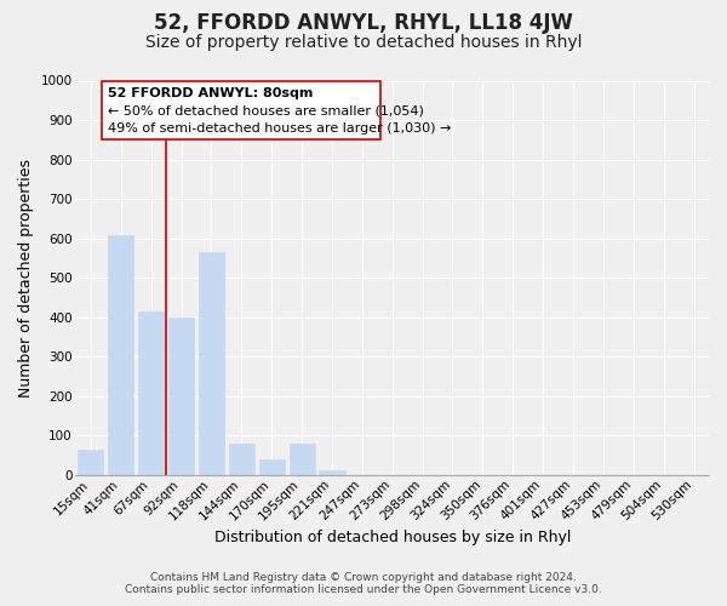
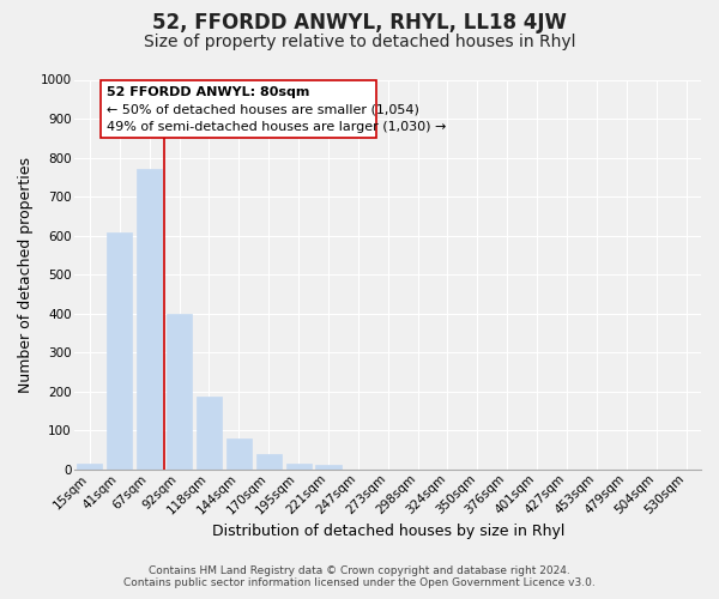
15sqm: 65 -> 15
67sqm: 415 -> 770
118sqm: 565 -> 188
195sqm: 80 -> 15
